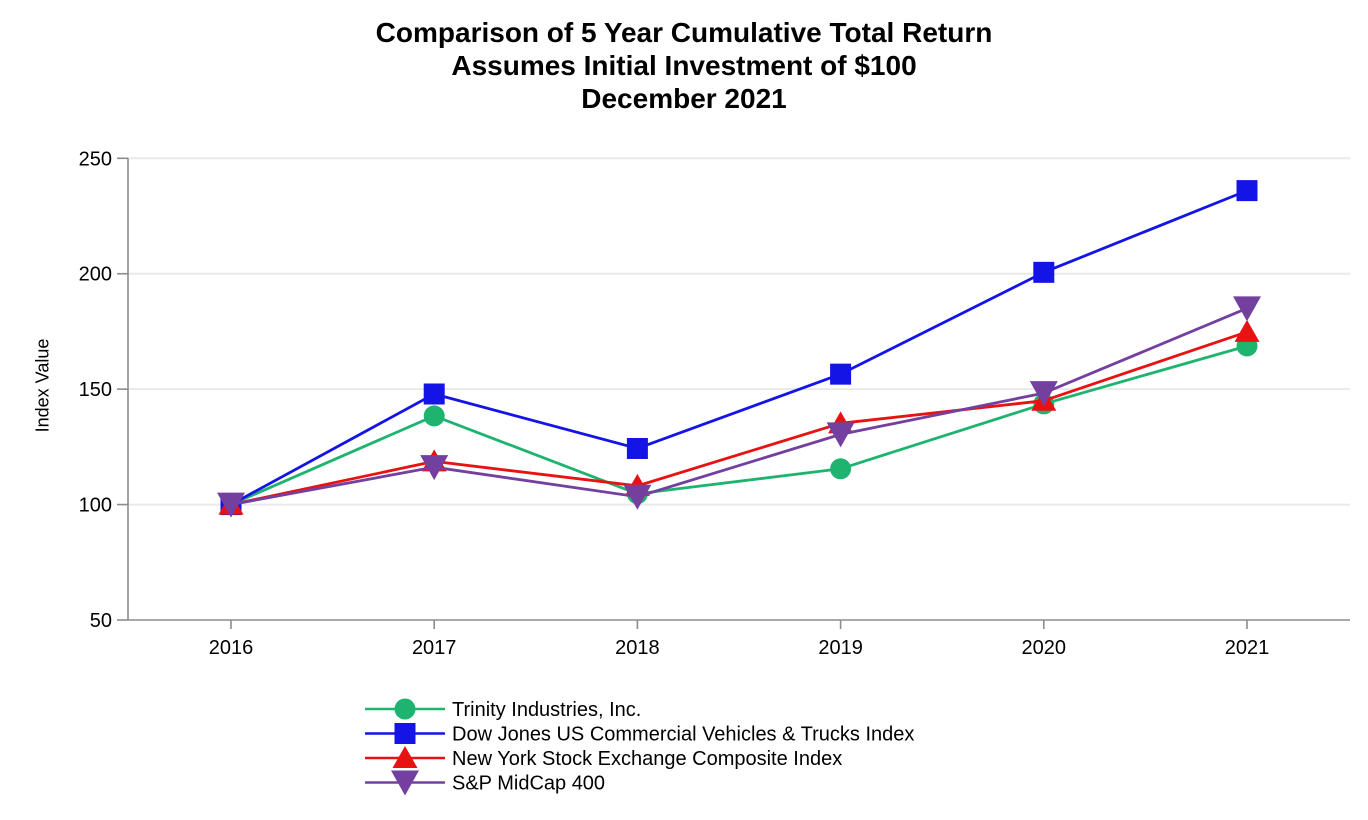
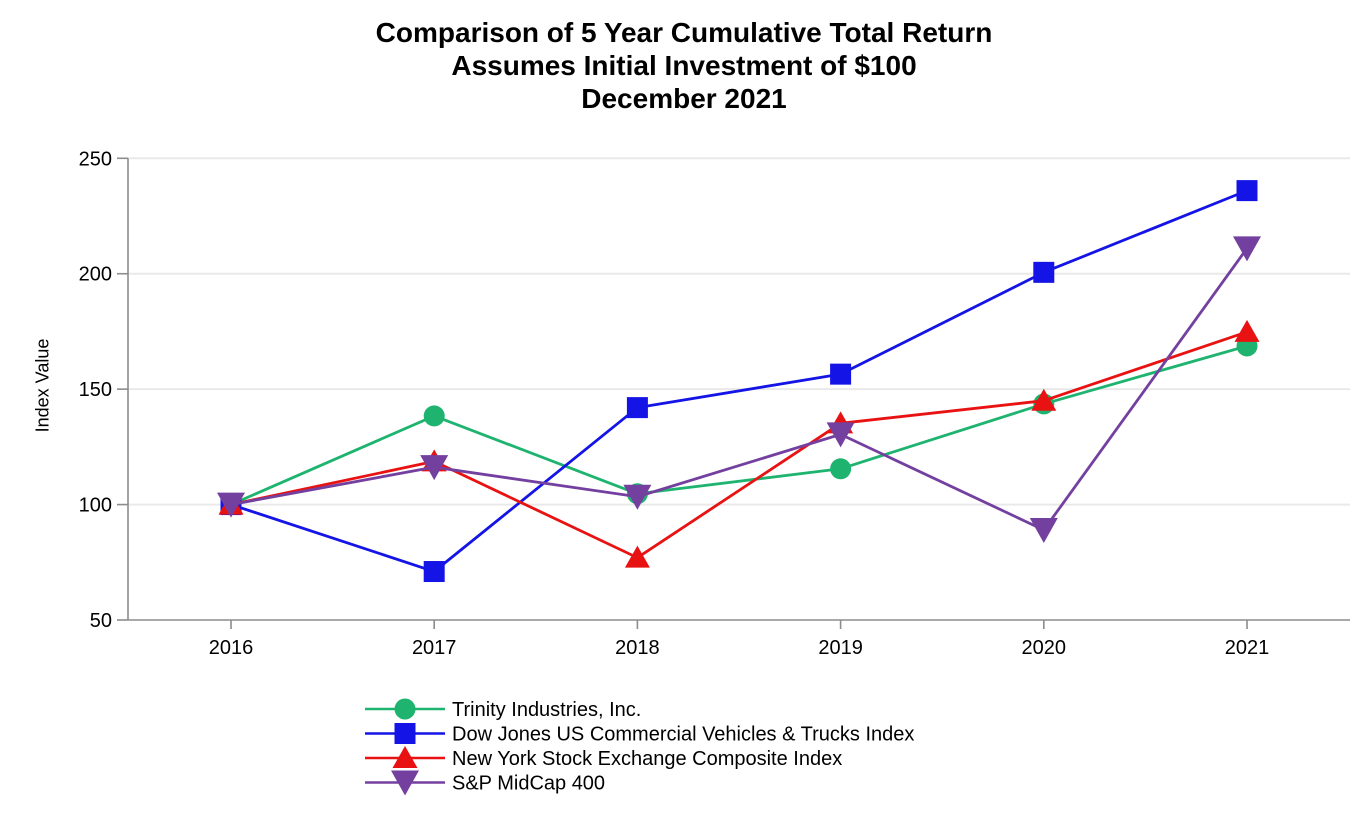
Dow Jones US Commercial Vehicles & Trucks Index/2017: 148 -> 71
Dow Jones US Commercial Vehicles & Trucks Index/2018: 124 -> 142
New York Stock Exchange Composite Index/2018: 108 -> 77
S&P MidCap 400/2020: 148 -> 89
S&P MidCap 400/2021: 185 -> 211
